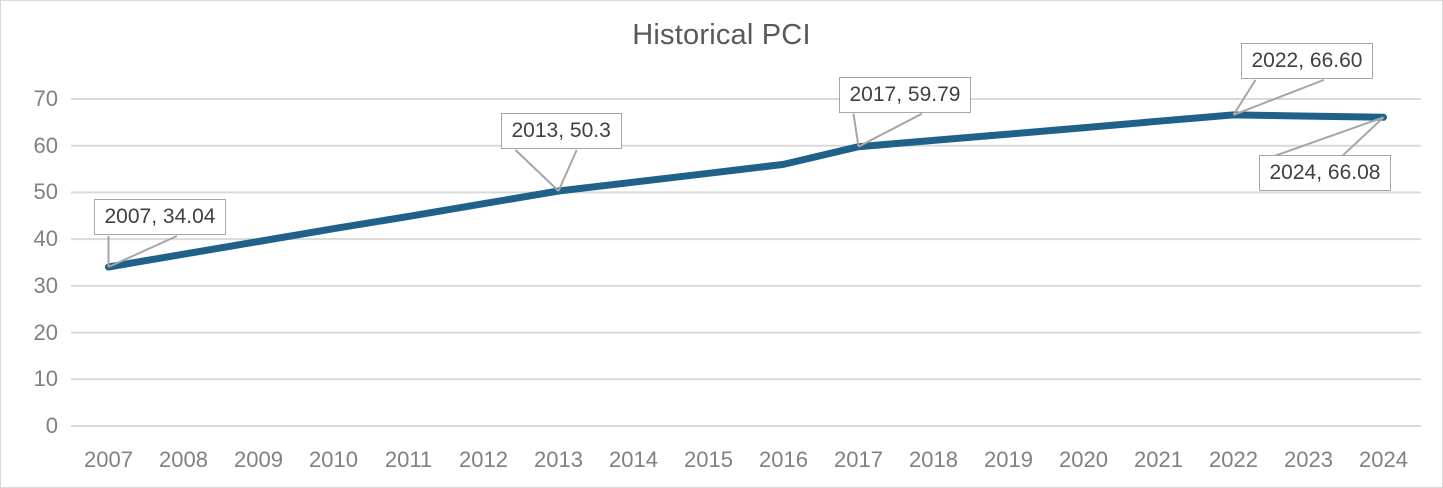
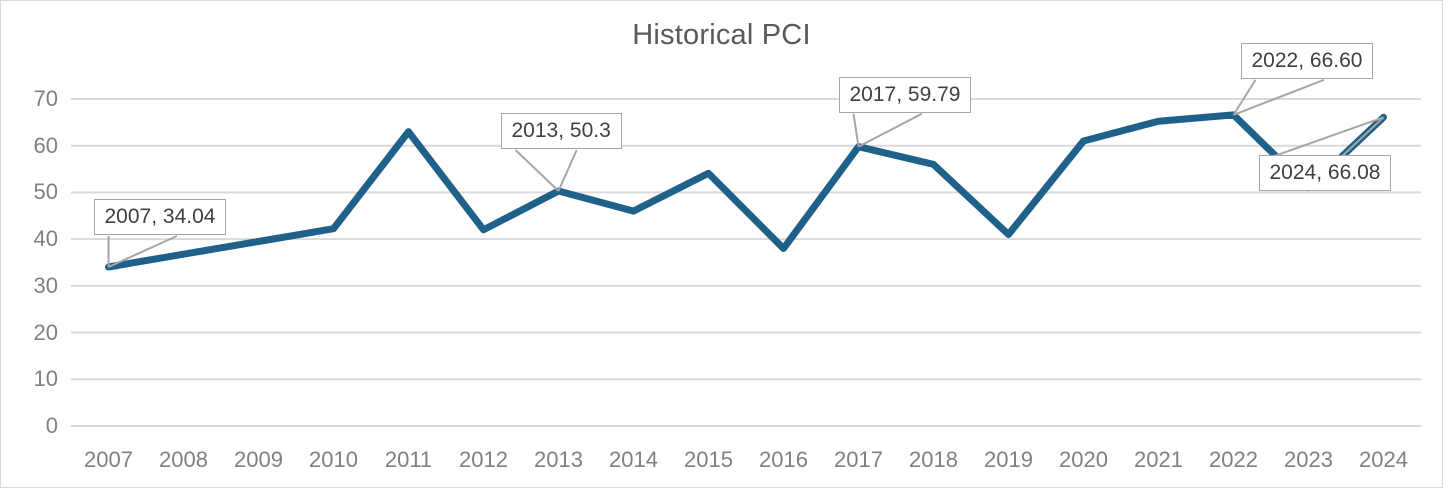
2011: 45 -> 63
2012: 48 -> 42
2014: 52 -> 46
2016: 56 -> 38
2018: 61 -> 56
2019: 62 -> 41
2020: 64 -> 61
2023: 66 -> 51
